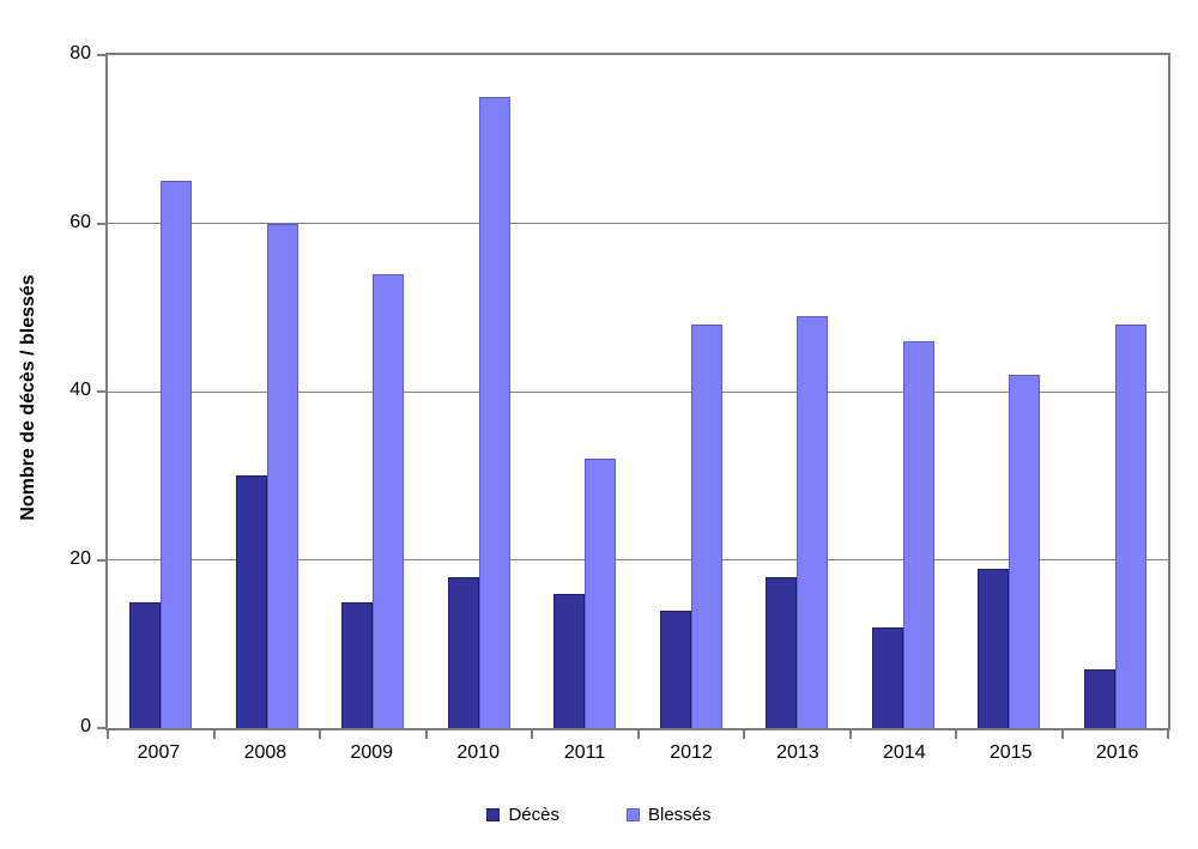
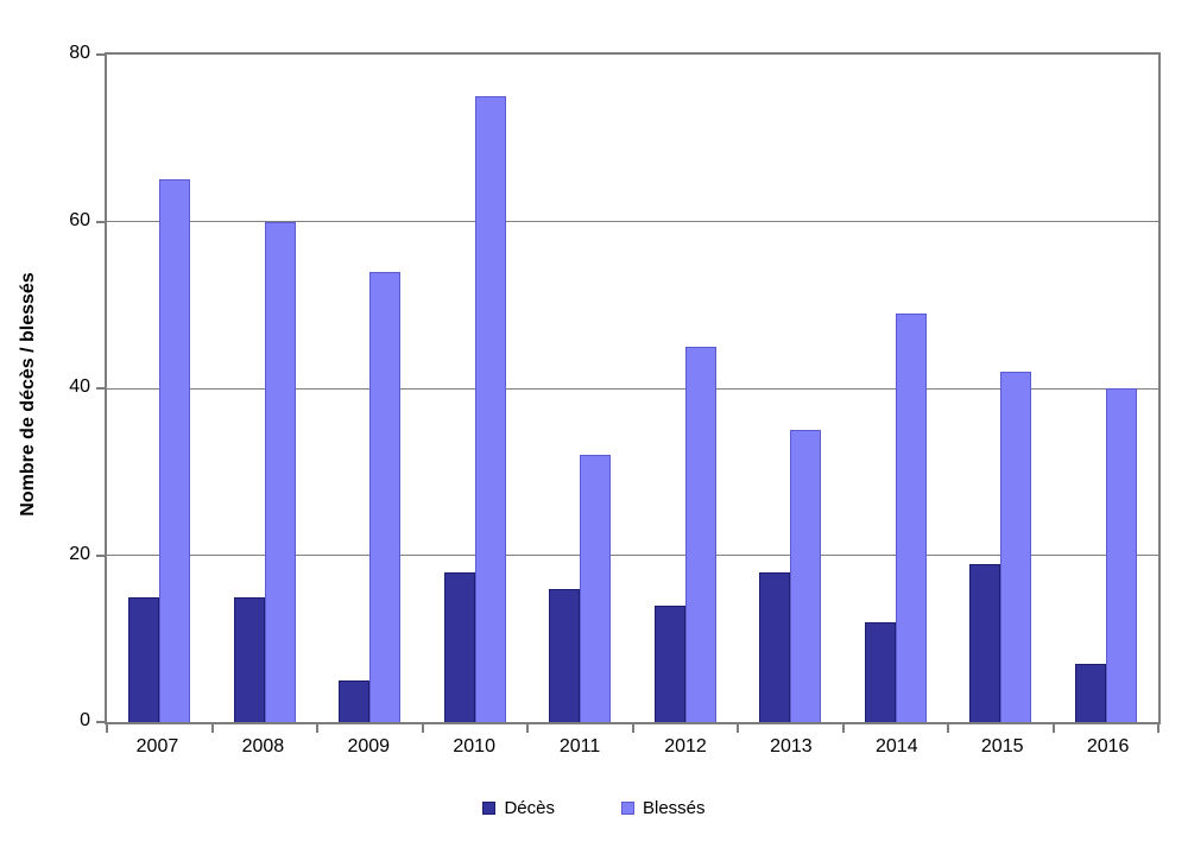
Décès/2008: 30 -> 15
Décès/2009: 15 -> 5
Blessés/2012: 48 -> 45
Blessés/2013: 49 -> 35
Blessés/2014: 46 -> 49
Blessés/2016: 48 -> 40
